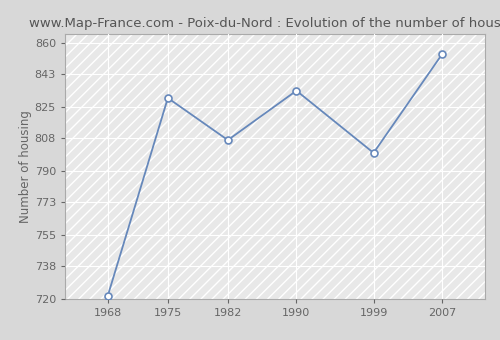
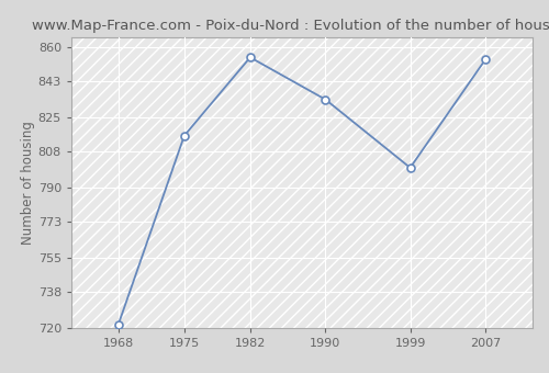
1975: 830 -> 816
1982: 807 -> 855
